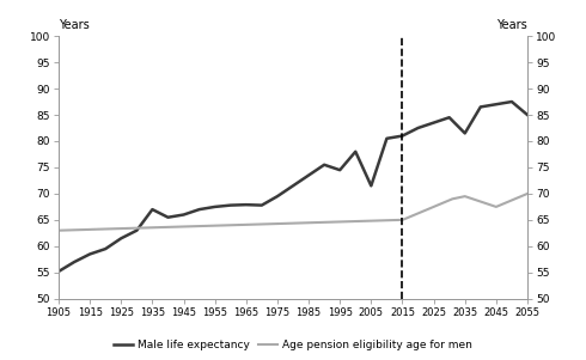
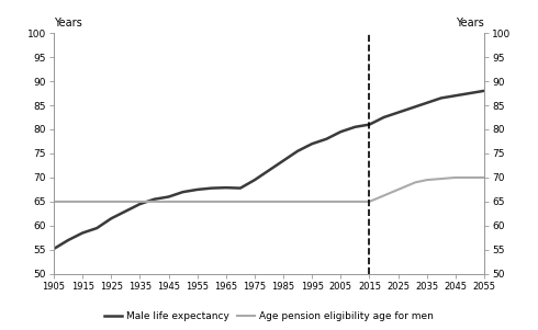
Age pension eligibility age for men/1905: 63.0 -> 65.0
Male life expectancy/1935: 67.0 -> 64.5
Male life expectancy/1995: 74.5 -> 77.0
Male life expectancy/2005: 71.5 -> 79.5
Male life expectancy/2035: 81.5 -> 85.5
Age pension eligibility age for men/2045: 67.5 -> 70.0
Male life expectancy/2055: 85.0 -> 88.0
